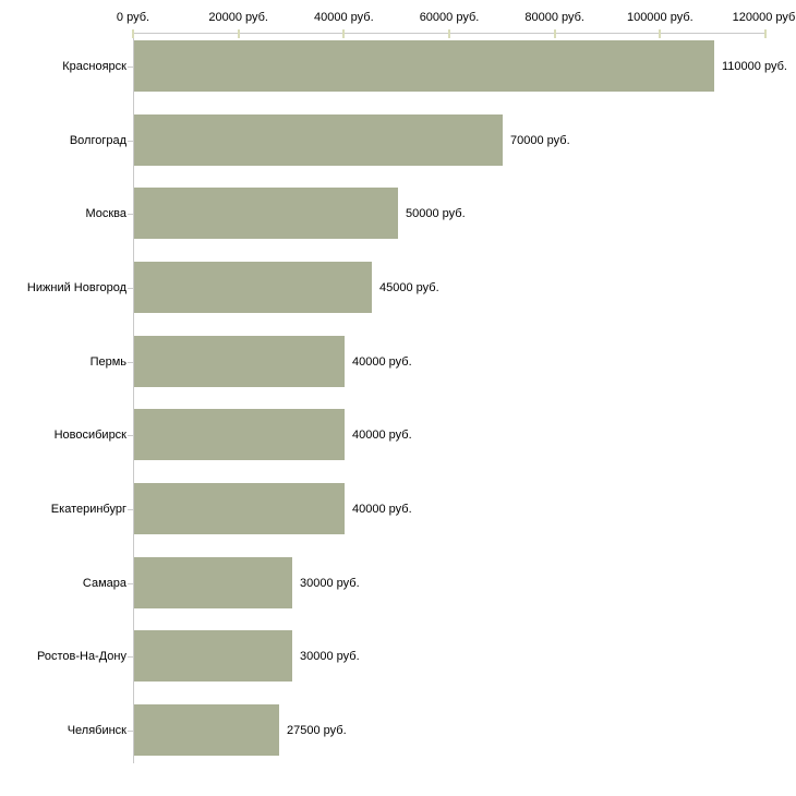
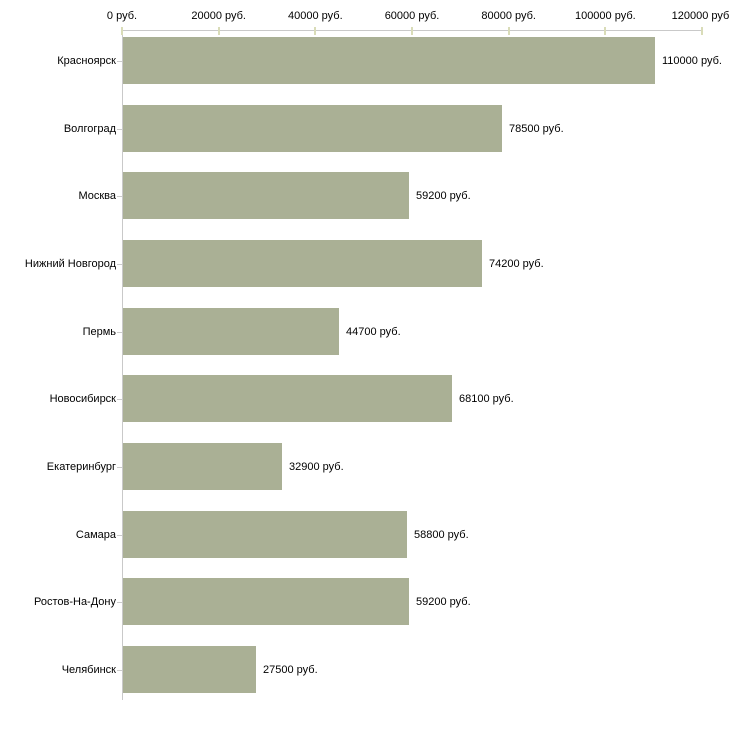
Волгоград: 70000 -> 78500
Москва: 50000 -> 59200
Нижний Новгород: 45000 -> 74200
Пермь: 40000 -> 44700
Новосибирск: 40000 -> 68100
Екатеринбург: 40000 -> 32900
Самара: 30000 -> 58800
Ростов-На-Дону: 30000 -> 59200
